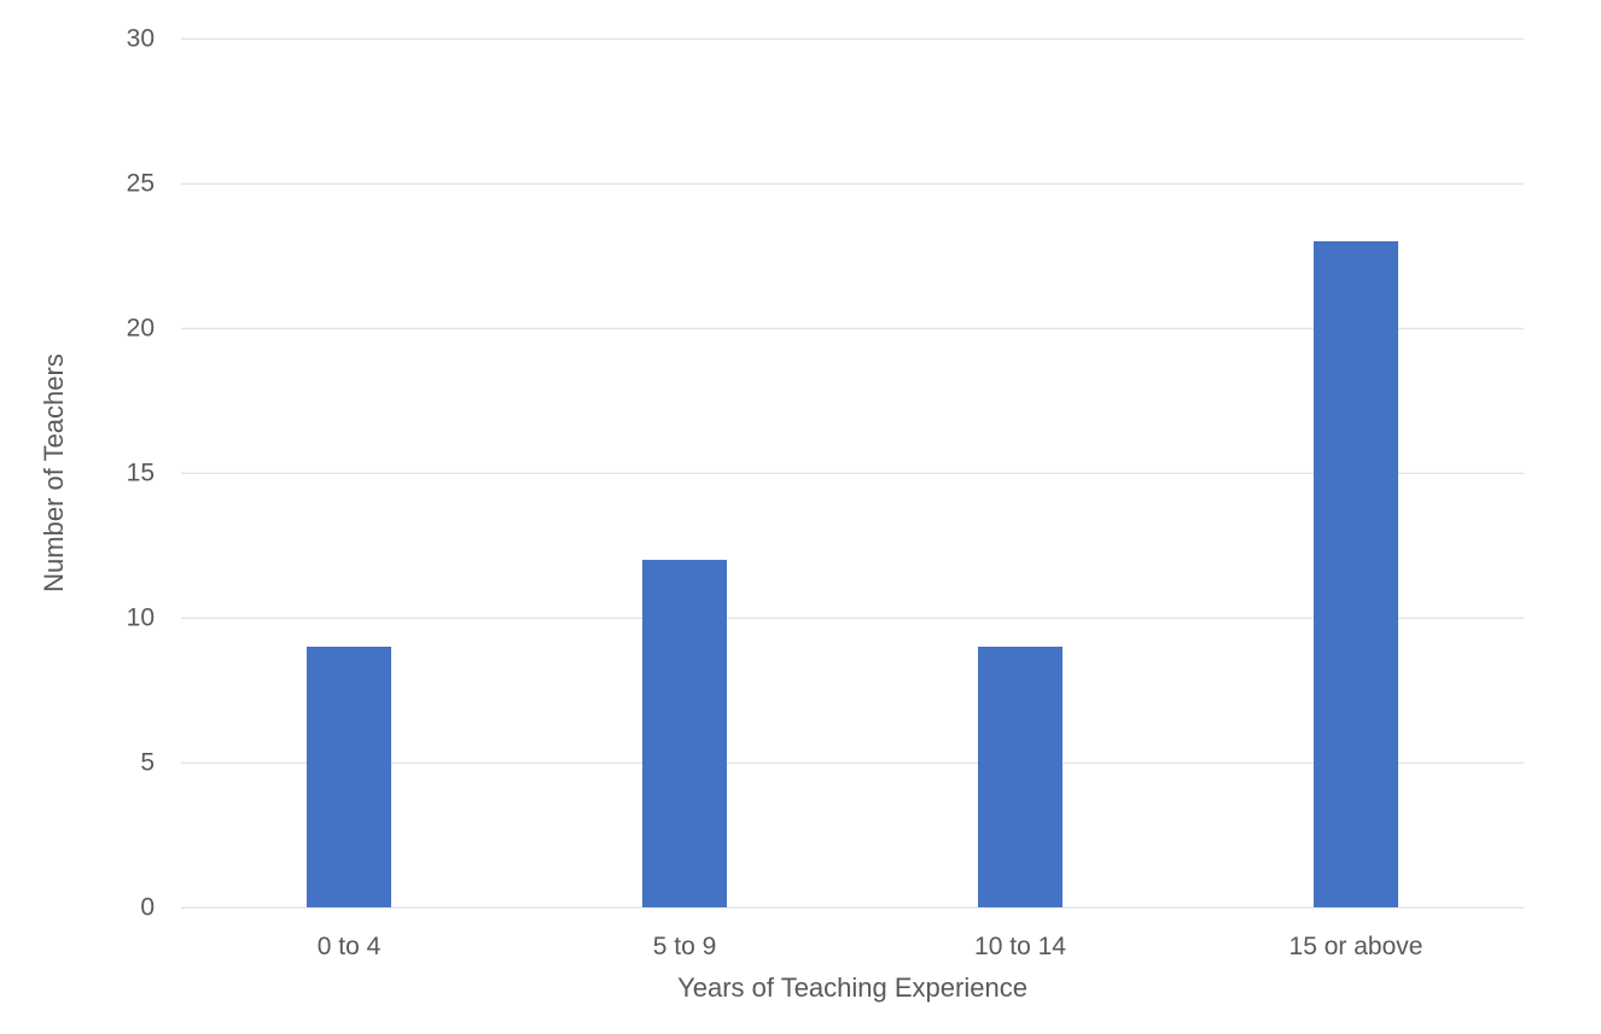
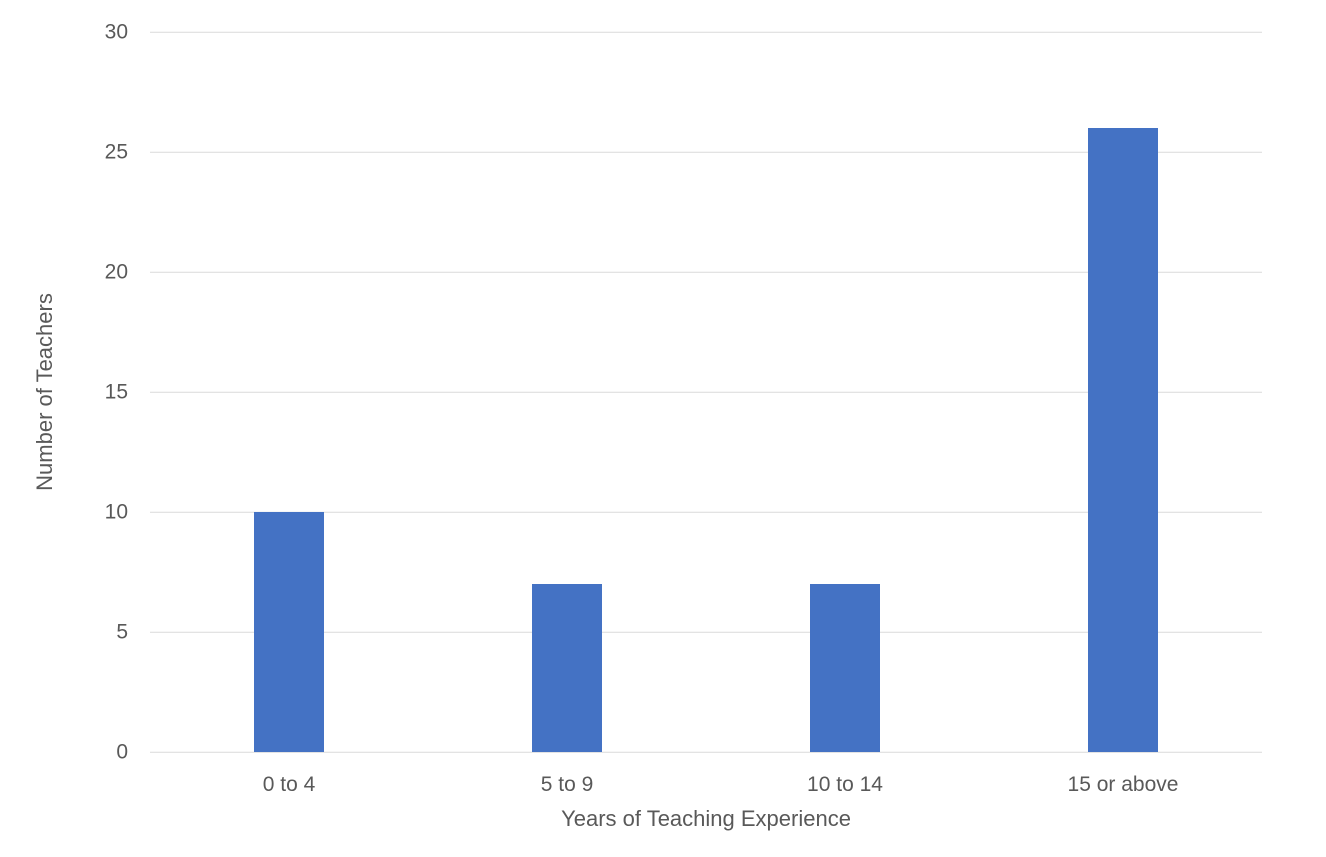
0 to 4: 9 -> 10
5 to 9: 12 -> 7
10 to 14: 9 -> 7
15 or above: 23 -> 26
